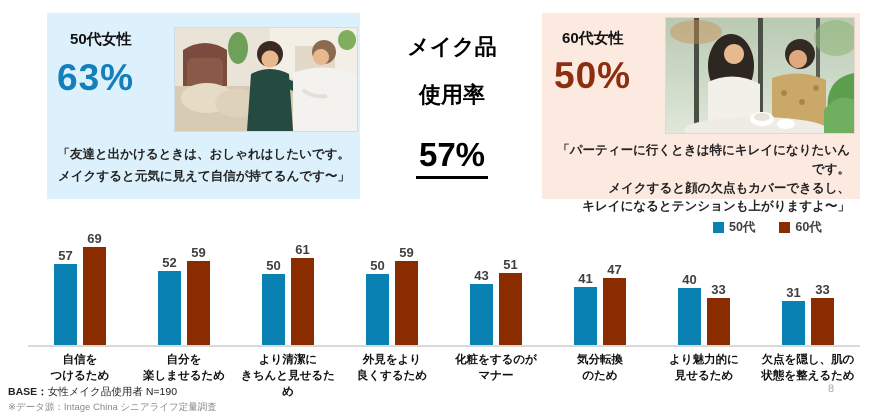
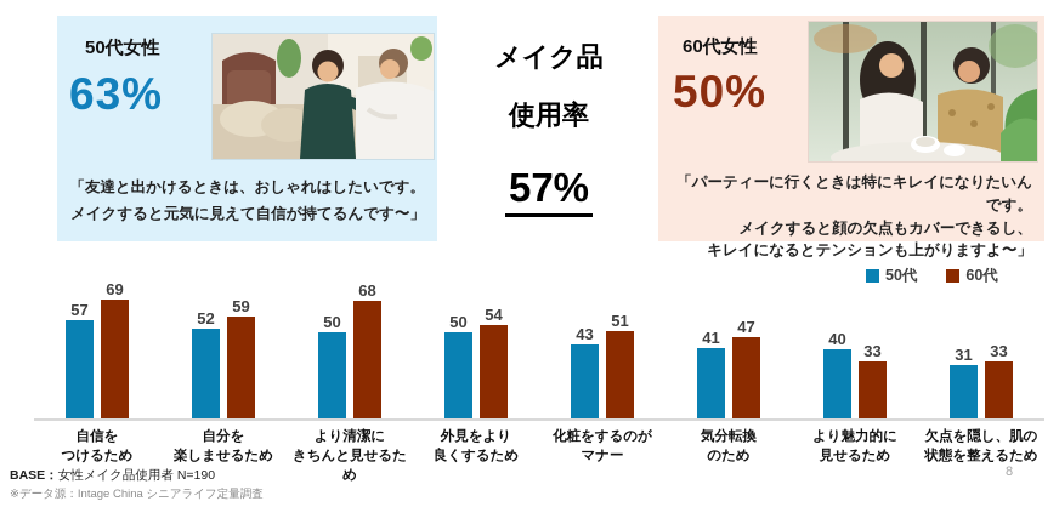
60代/より清潔に きちんと見せるため: 61 -> 68
60代/外見をより 良くするため: 59 -> 54
